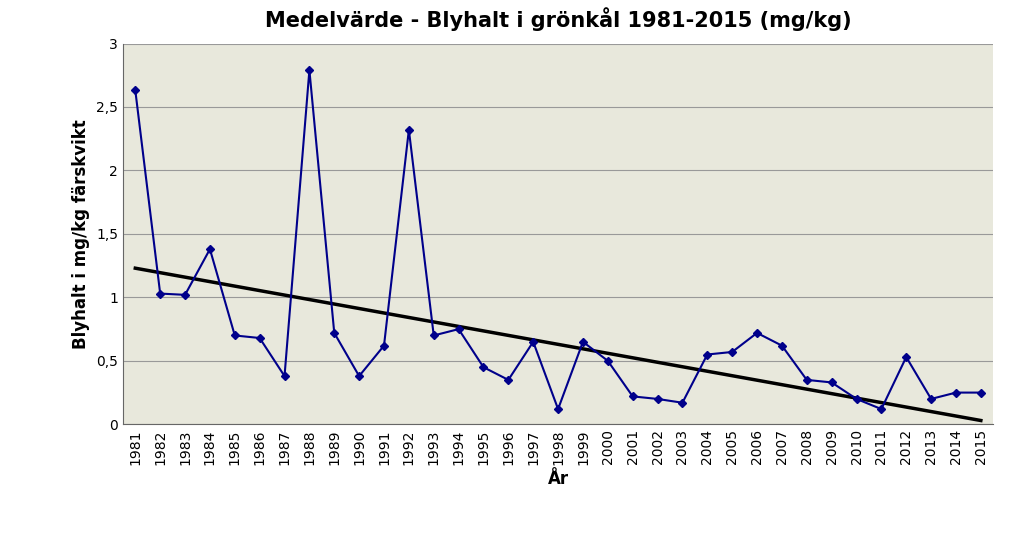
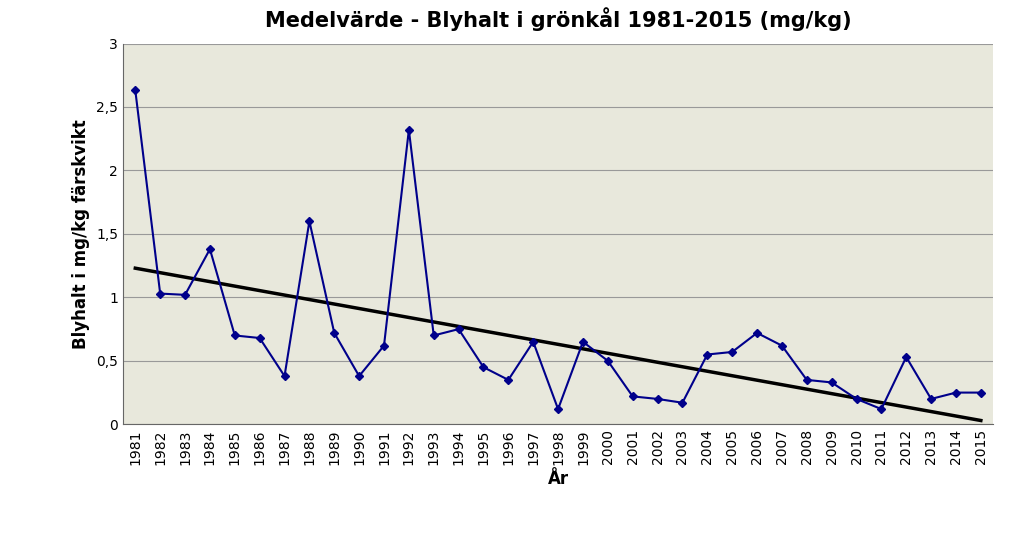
1988: 2,79 -> 1,60
